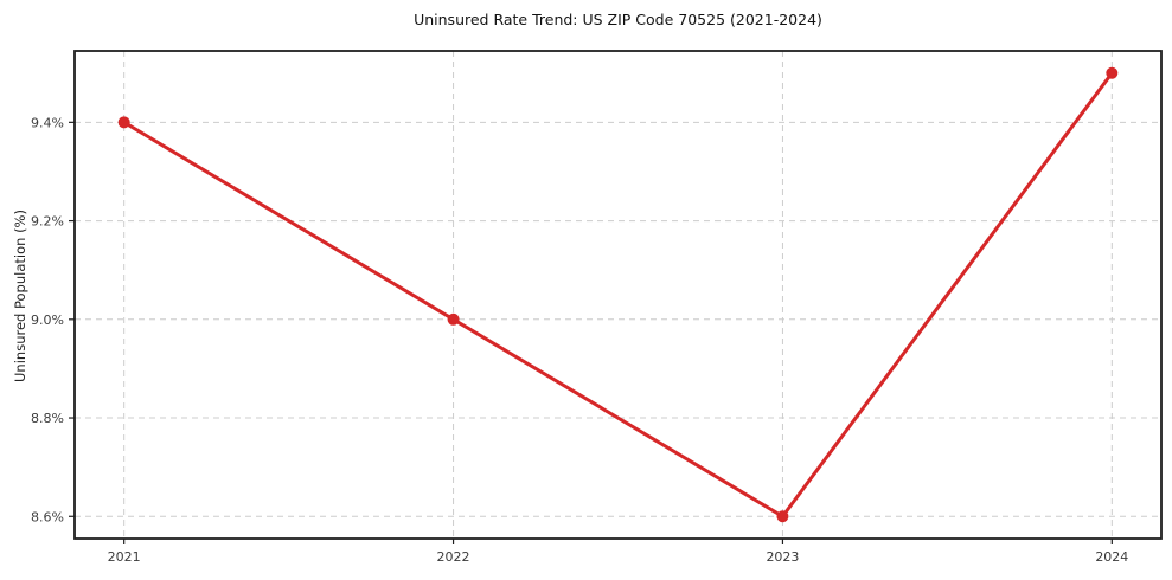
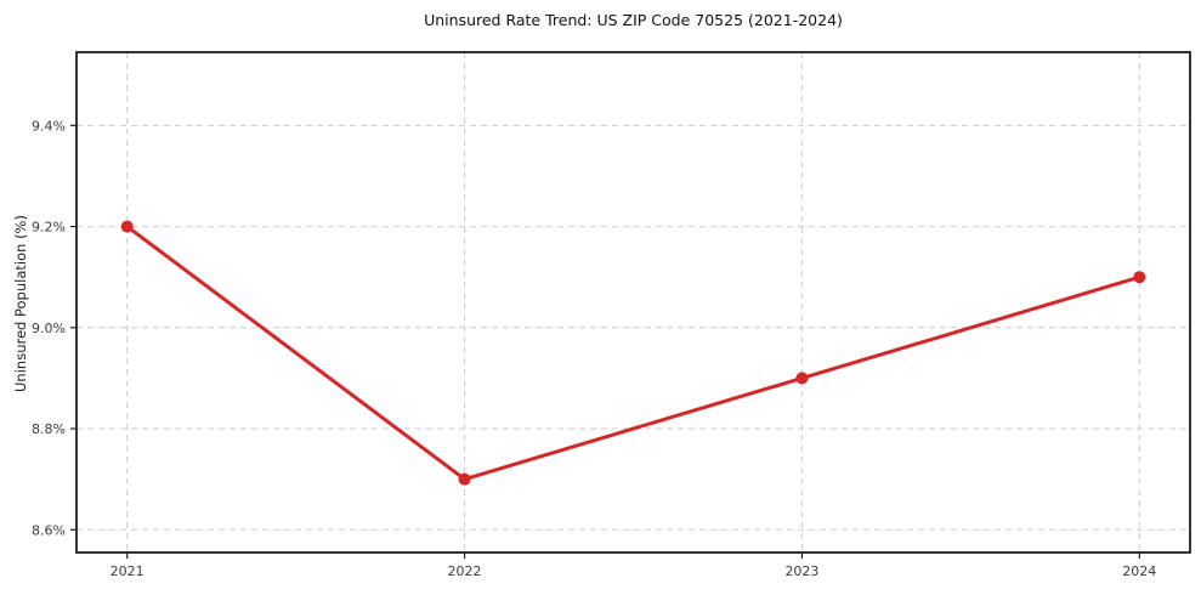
2021: 9.4% -> 9.2%
2022: 9.0% -> 8.7%
2023: 8.6% -> 8.9%
2024: 9.5% -> 9.1%
